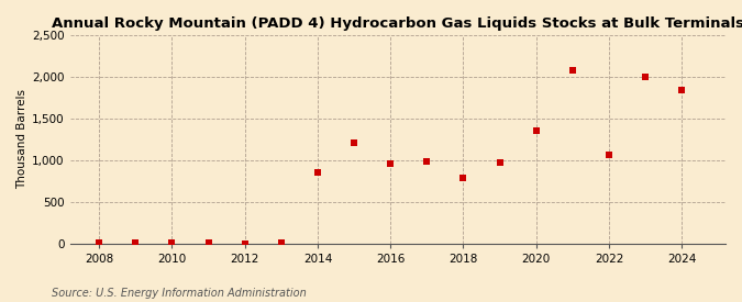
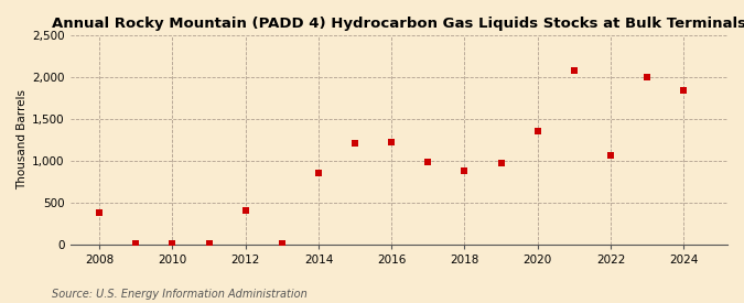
2008: 0 -> 380
2012: 0 -> 400
2016: 960 -> 1,220
2018: 790 -> 880
